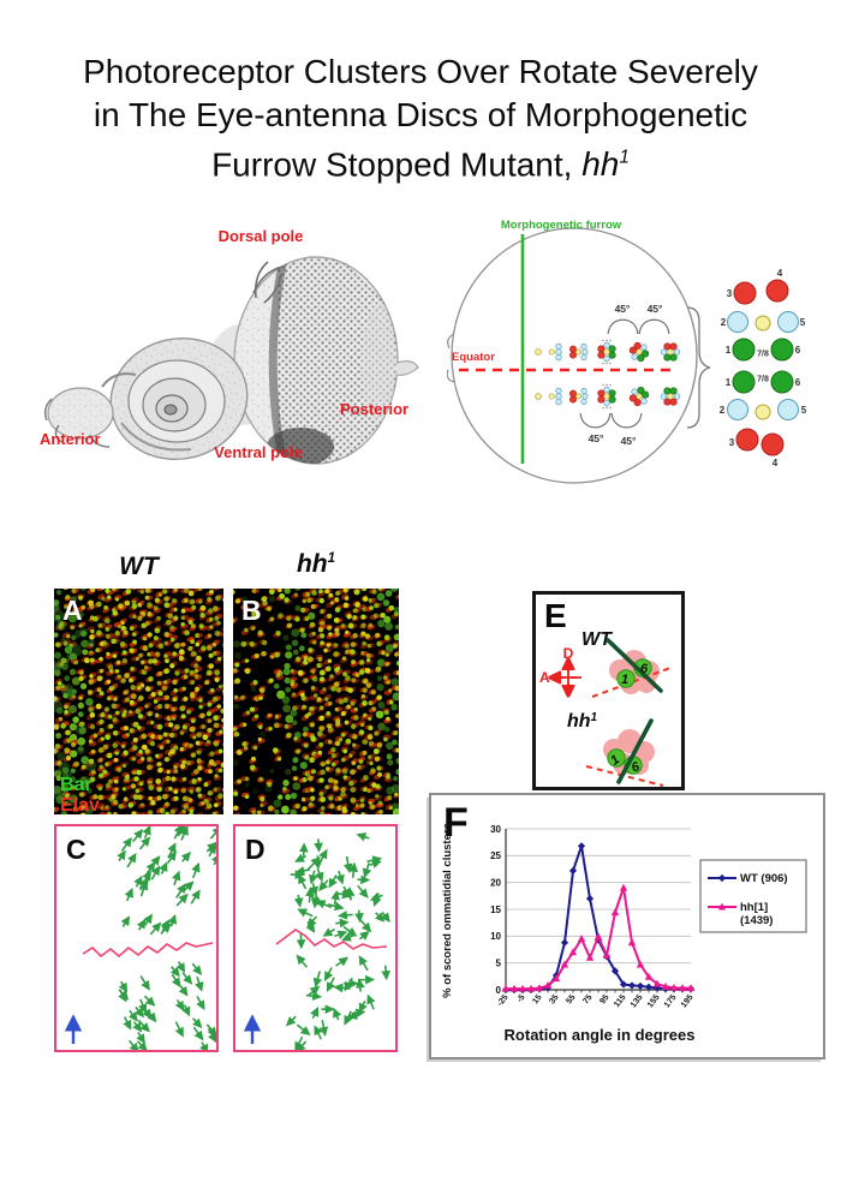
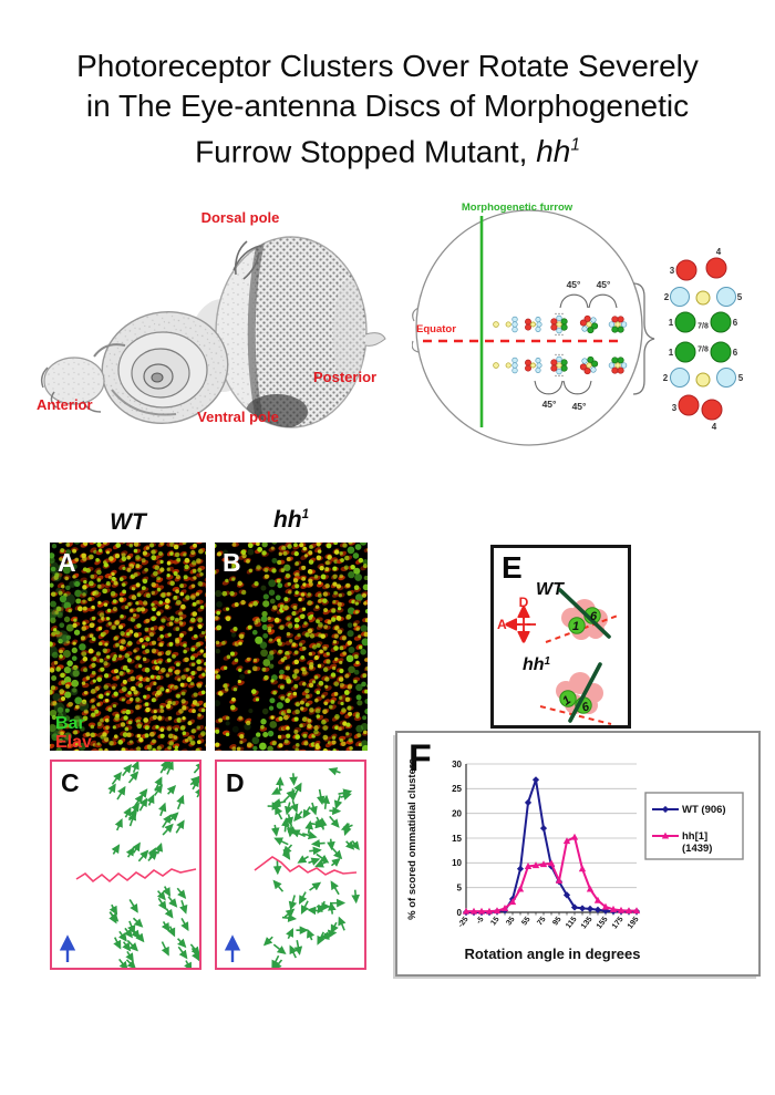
hh[1] (1439)/55: 7 -> 9
hh[1] (1439)/75: 6 -> 10
hh[1] (1439)/115: 19 -> 15
